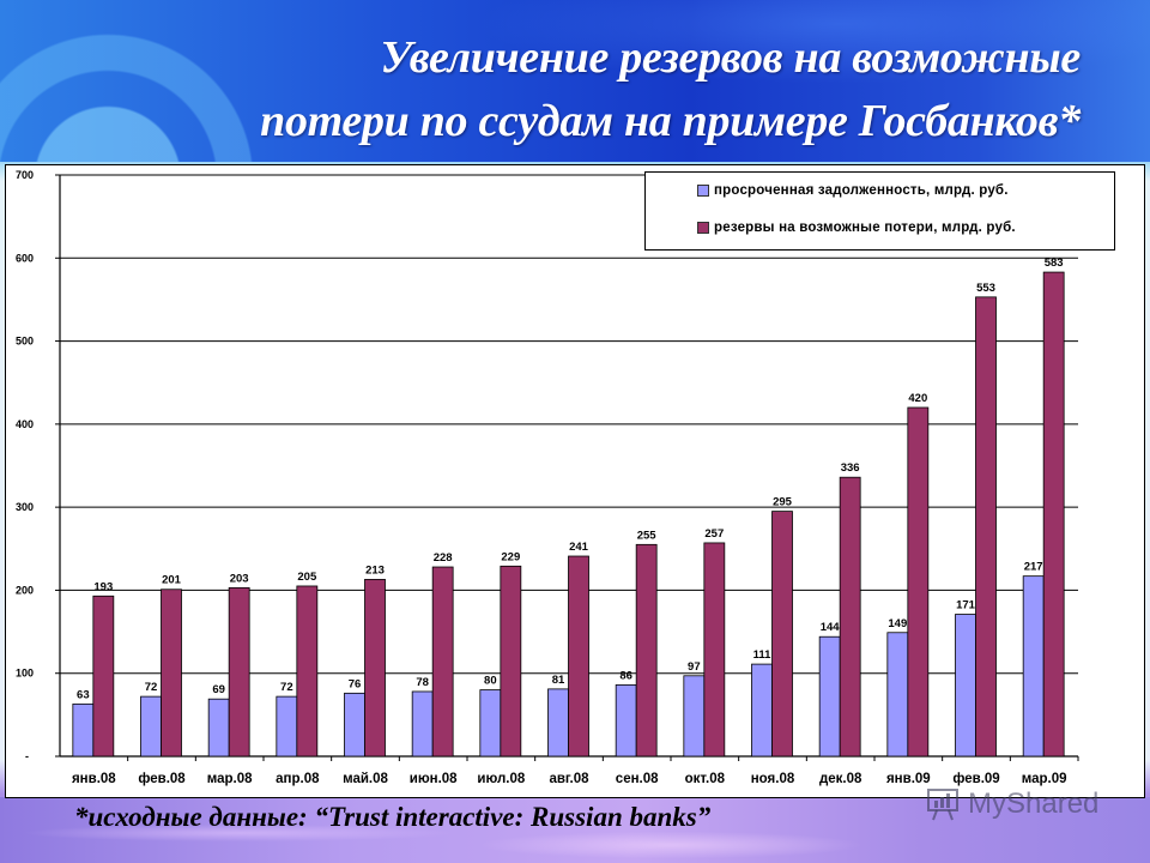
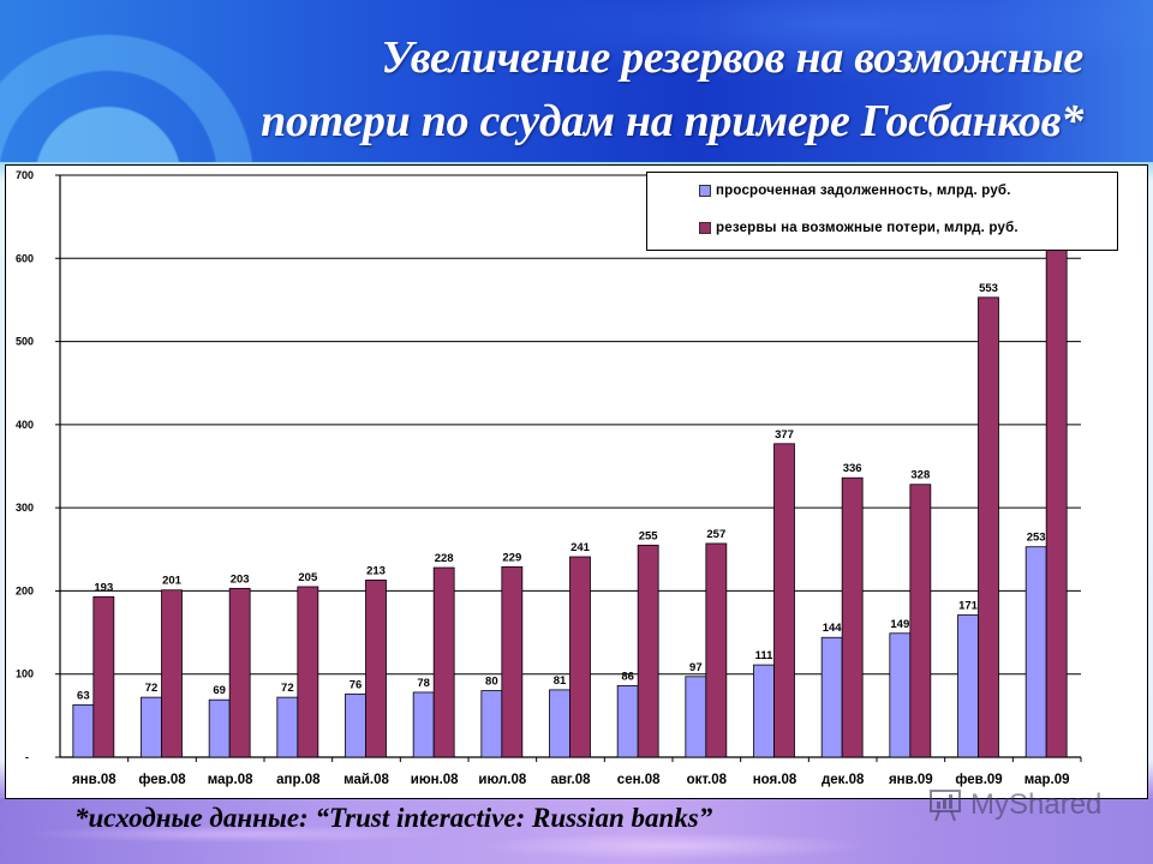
резервы на возможные потери, млрд. руб./ноя.08: 295 -> 377
резервы на возможные потери, млрд. руб./янв.09: 420 -> 328
просроченная задолженность, млрд. руб./мар.09: 217 -> 253
резервы на возможные потери, млрд. руб./мар.09: 583 -> 635
